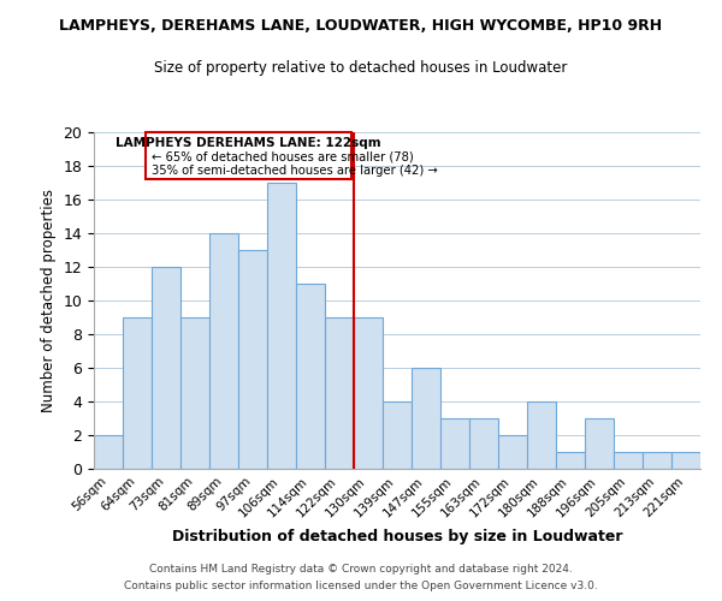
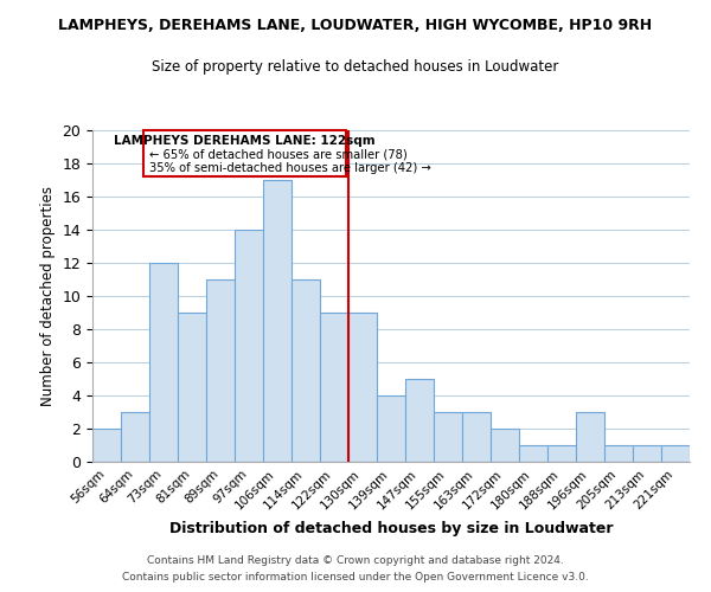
64sqm: 9 -> 3
89sqm: 14 -> 11
97sqm: 13 -> 14
147sqm: 6 -> 5
180sqm: 4 -> 1
